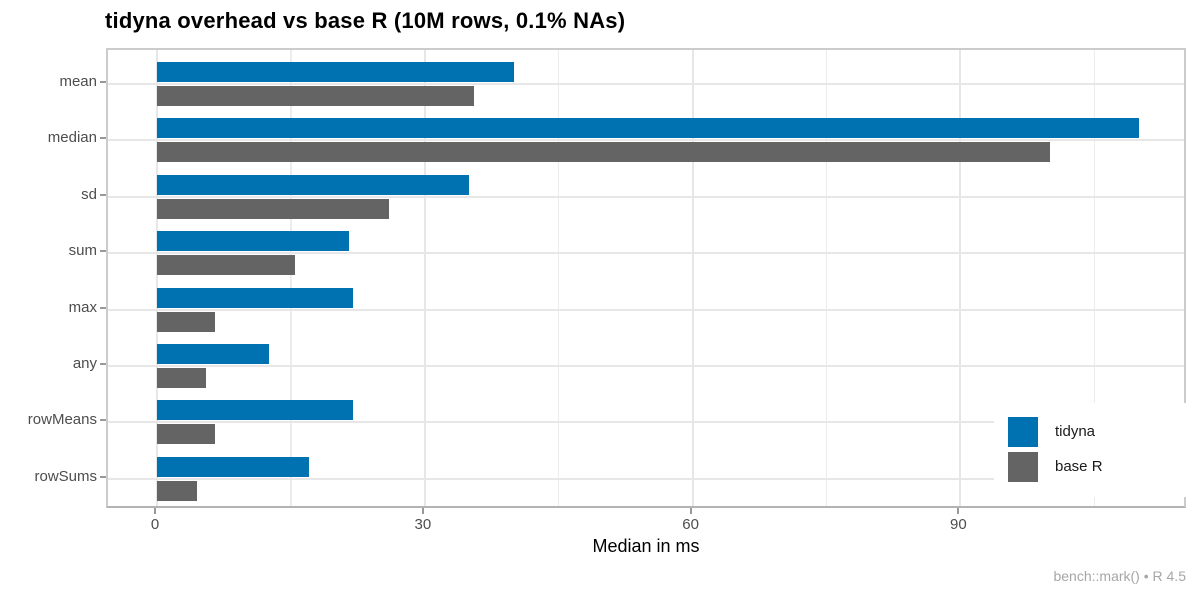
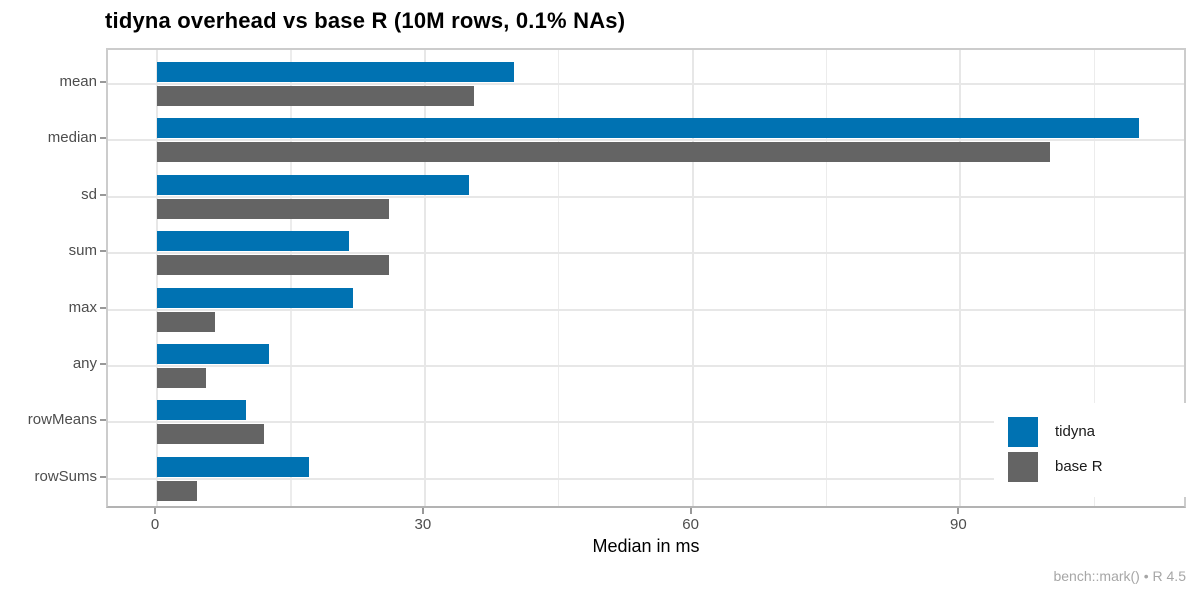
base R/sum: 16 -> 26
tidyna/rowMeans: 22 -> 10
base R/rowMeans: 6 -> 12
